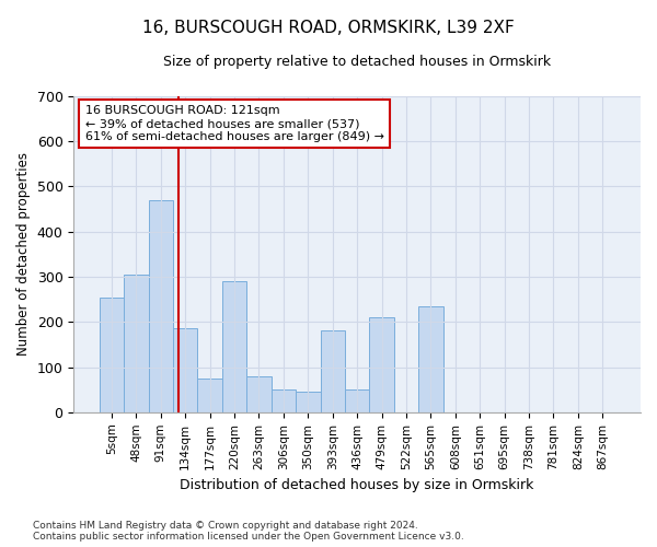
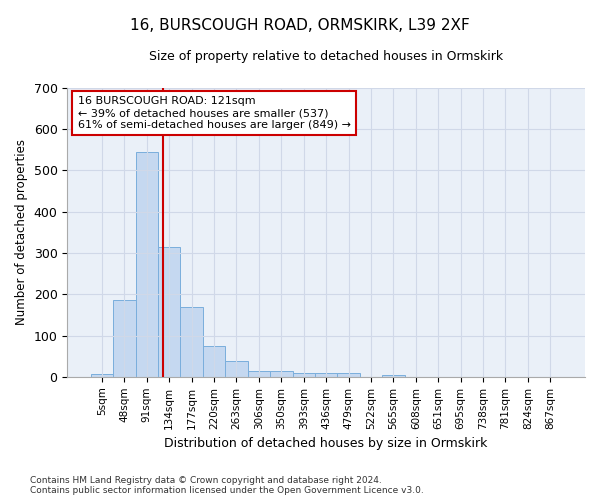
5sqm: 255 -> 8
48sqm: 305 -> 187
91sqm: 470 -> 545
134sqm: 185 -> 315
177sqm: 75 -> 168
220sqm: 290 -> 75
263sqm: 80 -> 38
306sqm: 50 -> 15
350sqm: 45 -> 15
393sqm: 180 -> 10
436sqm: 50 -> 10
479sqm: 210 -> 10
565sqm: 235 -> 5
